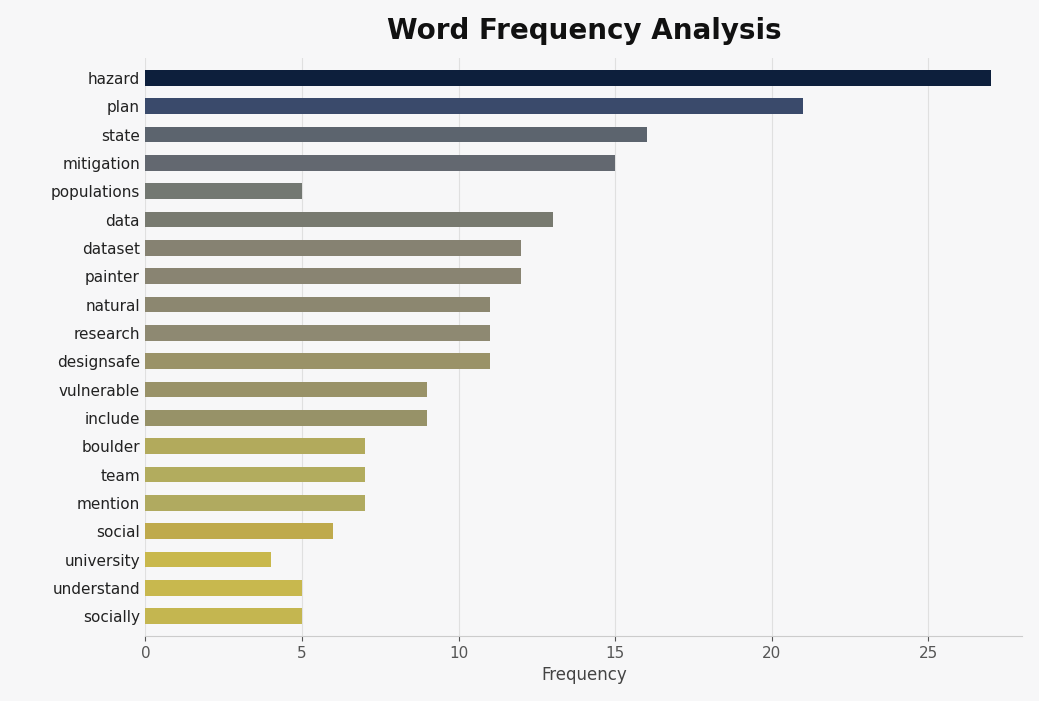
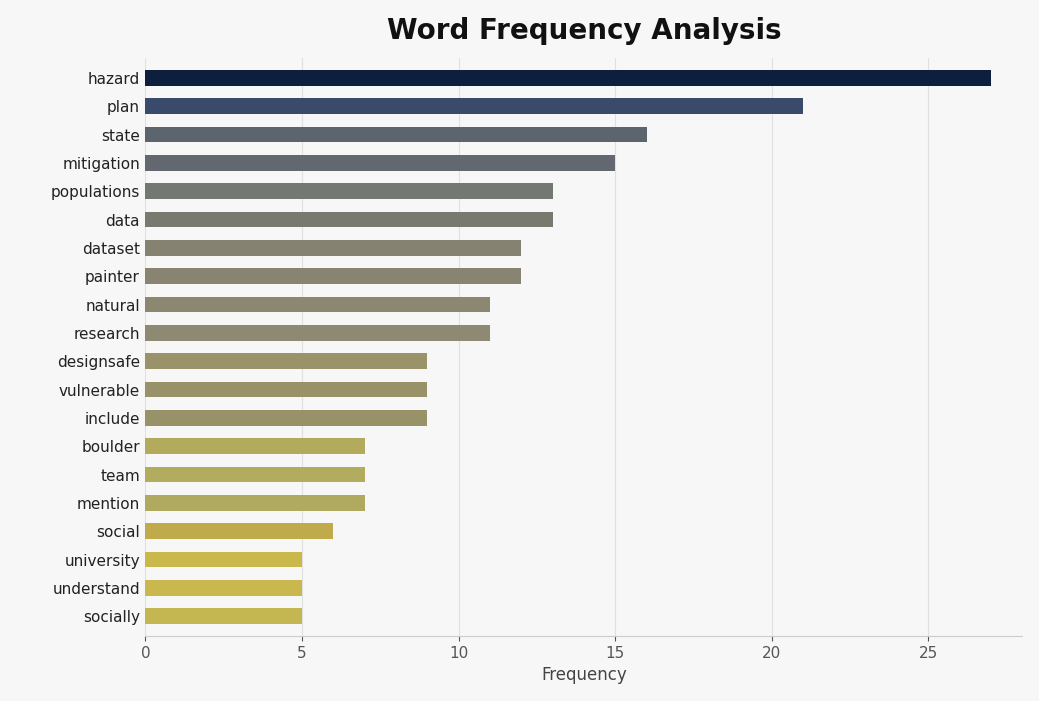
populations: 5 -> 13
designsafe: 11 -> 9
university: 4 -> 5
